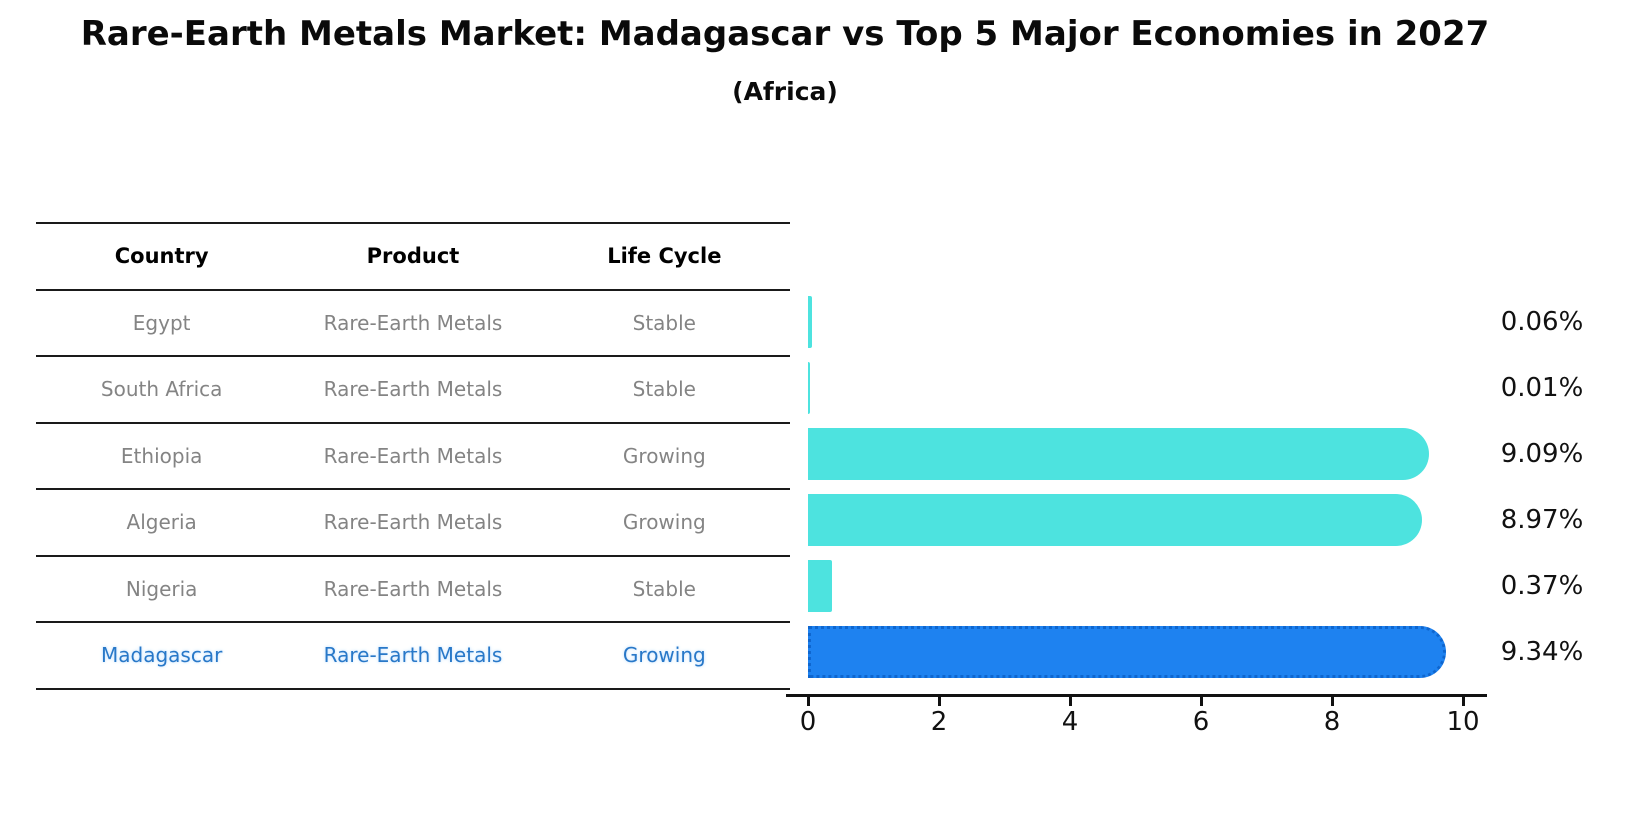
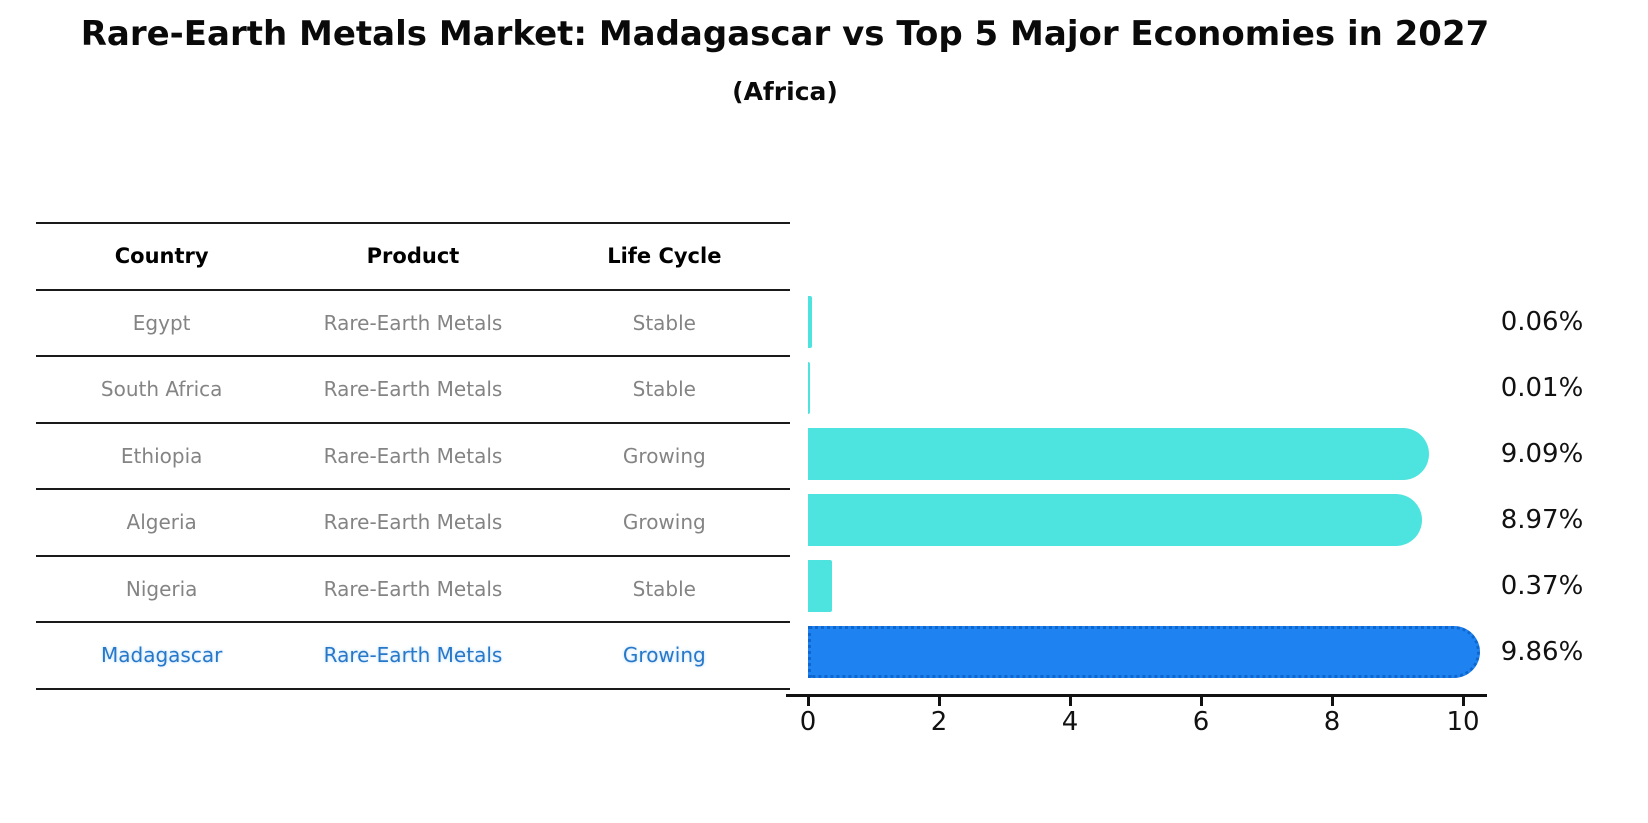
Madagascar: 9.34% -> 9.86%
